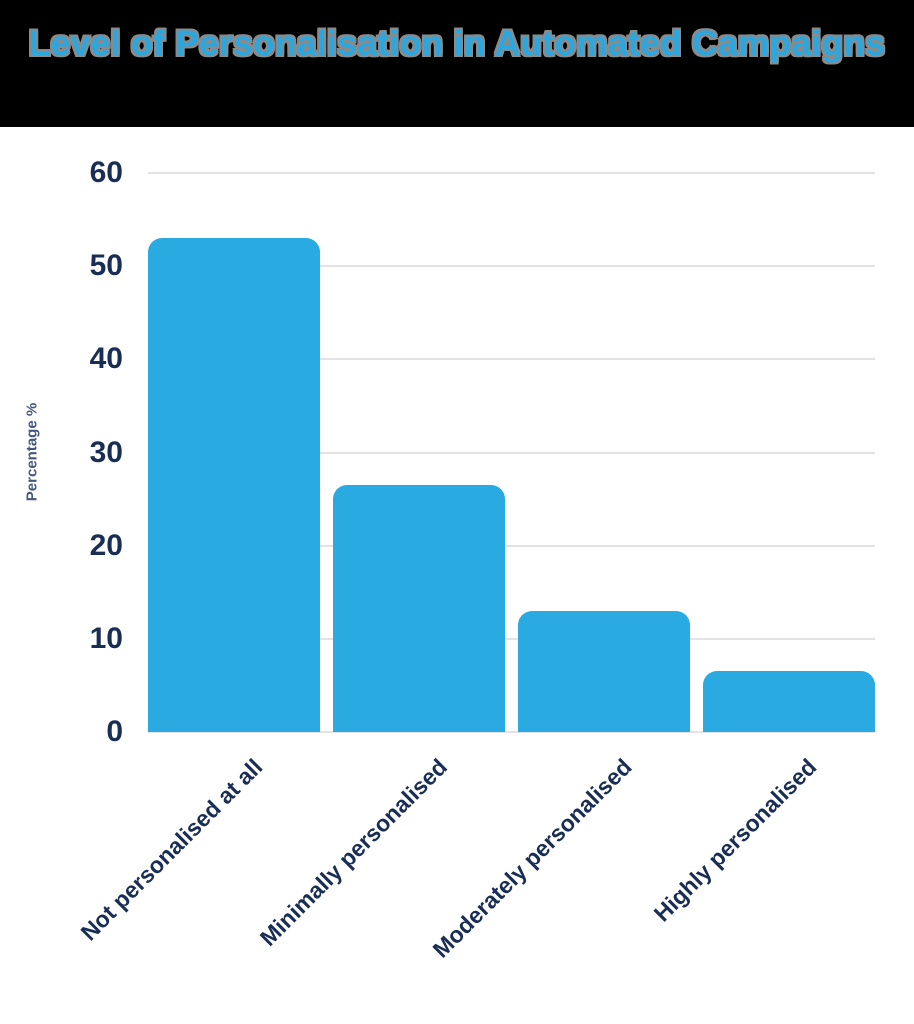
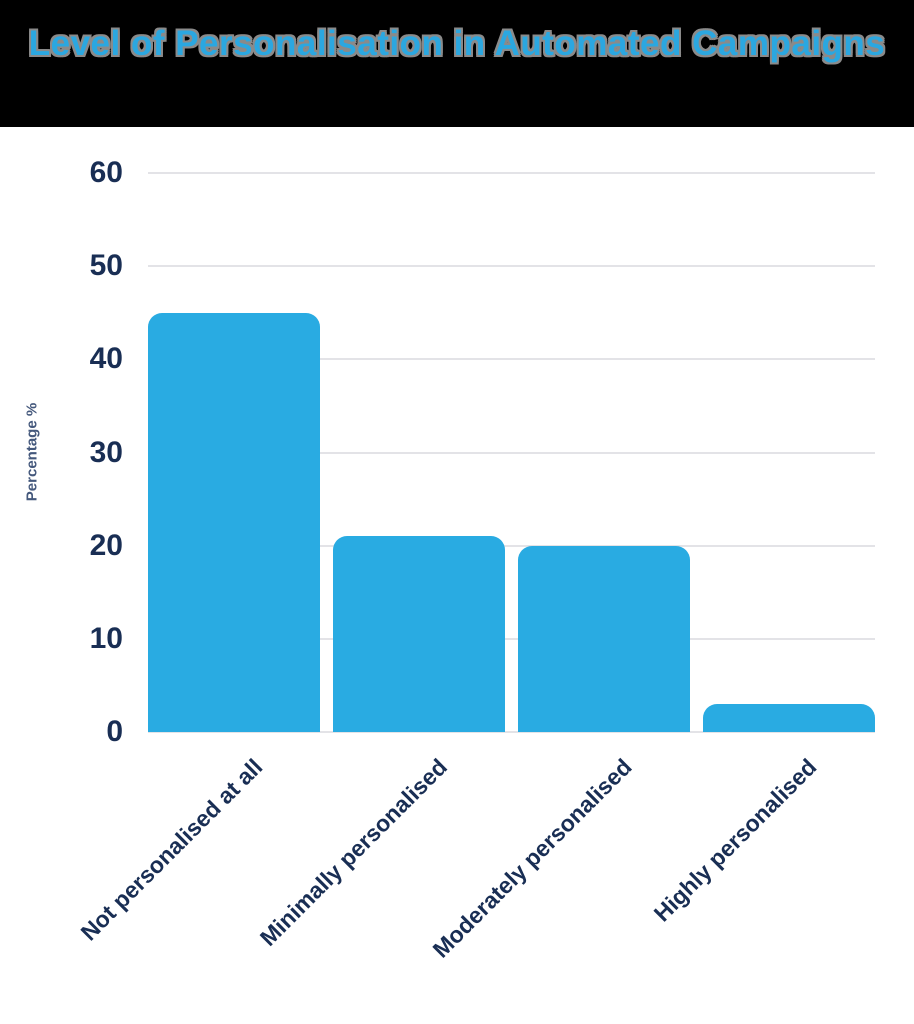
Not personalised at all: 53 -> 45
Minimally personalised: 26 -> 21
Moderately personalised: 13 -> 20
Highly personalised: 6 -> 3
